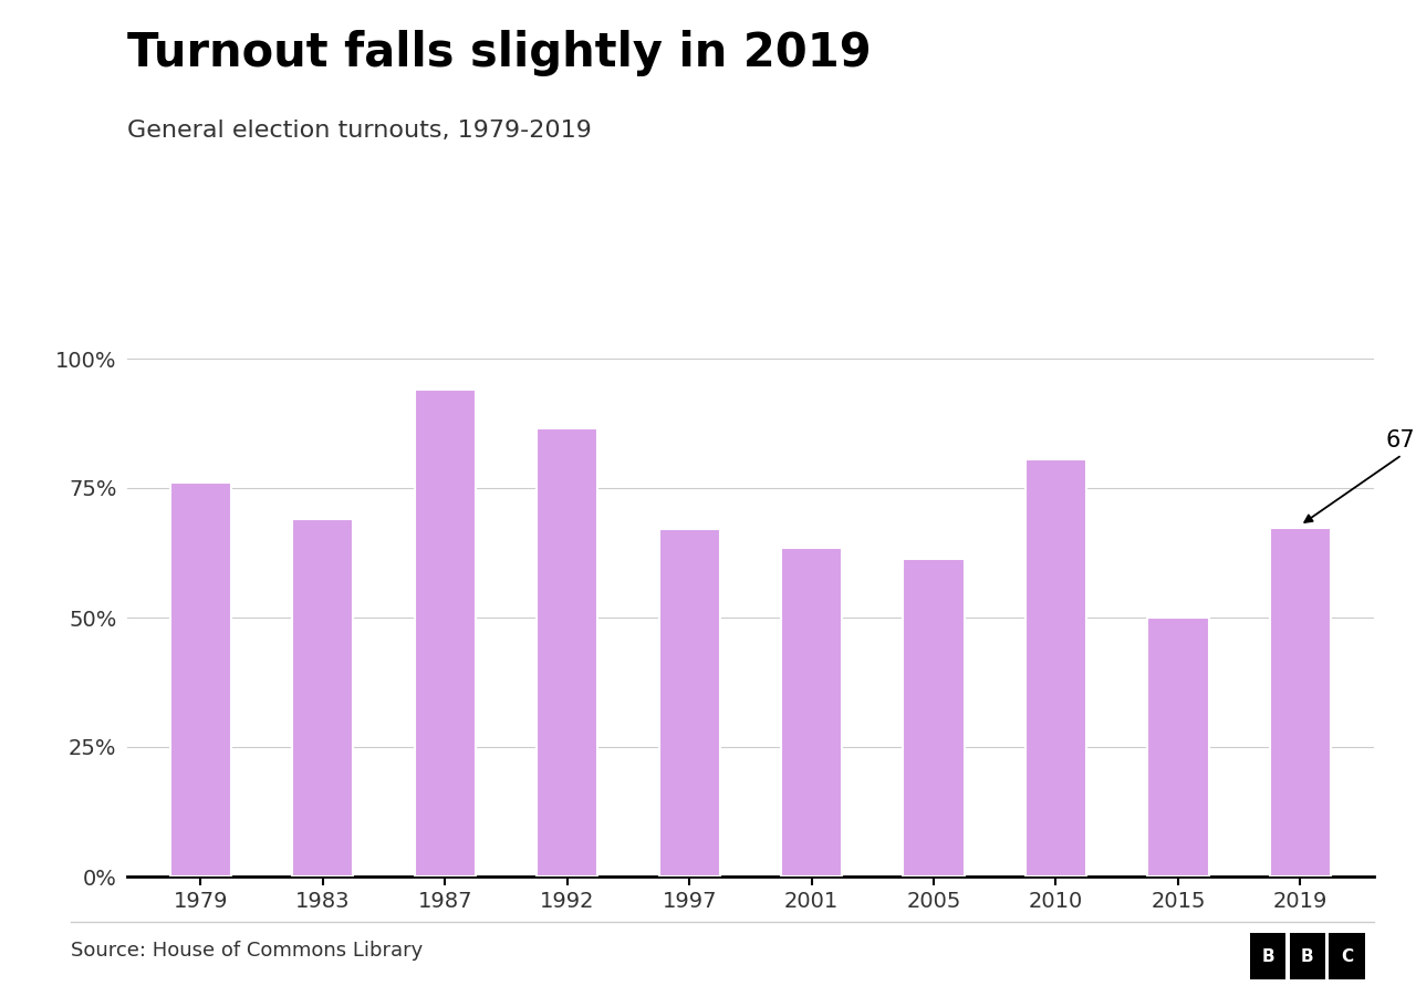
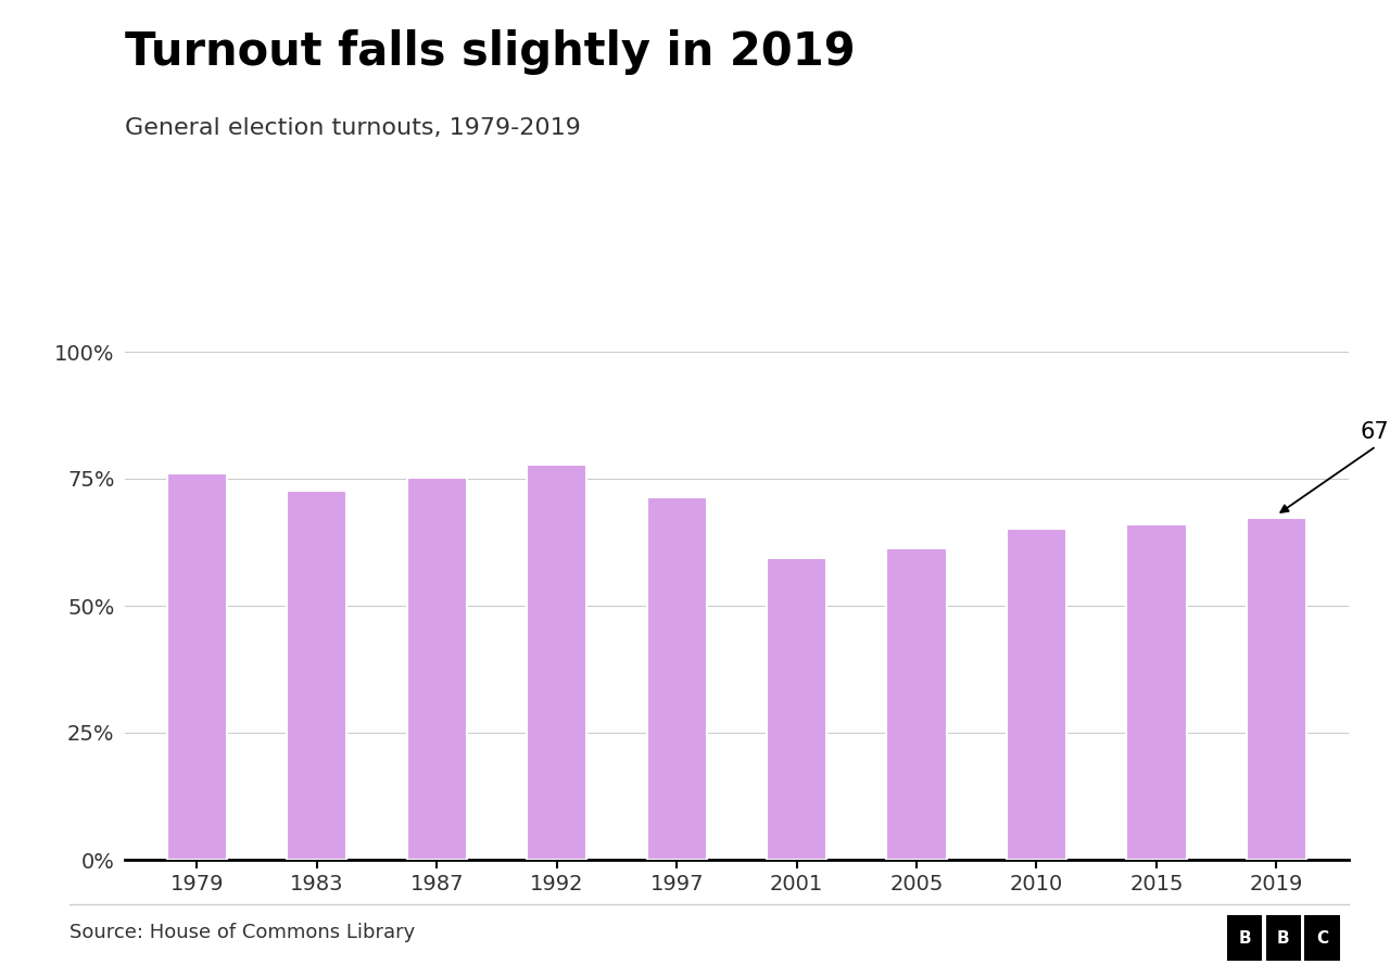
1983: 69.0% -> 72.7%
1987: 94.0% -> 75.3%
1992: 86.5% -> 77.7%
1997: 67.0% -> 71.4%
2001: 63.5% -> 59.4%
2010: 80.5% -> 65.1%
2015: 50.0% -> 66.1%
